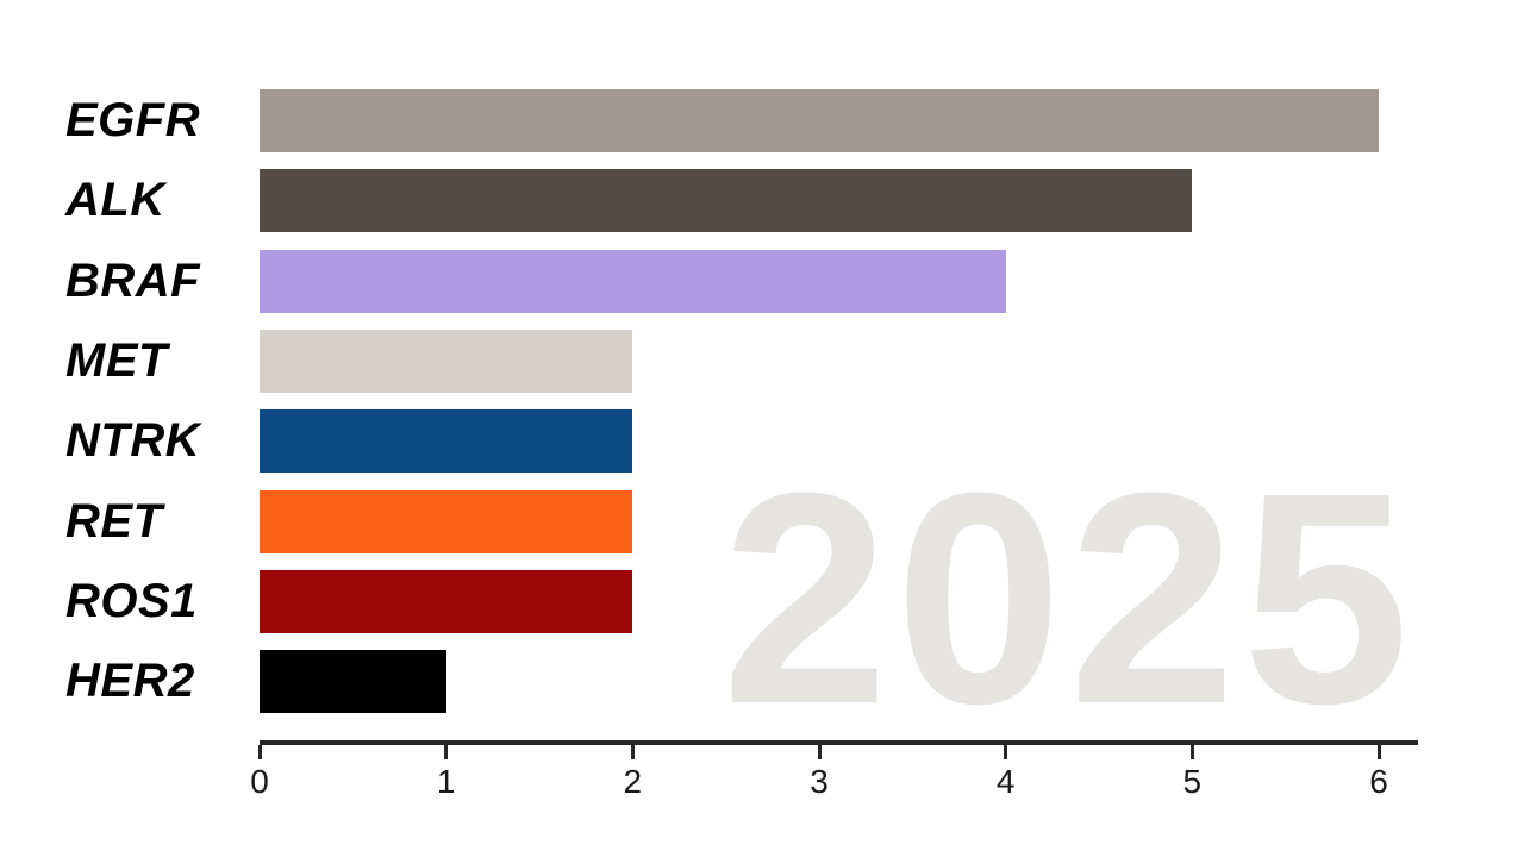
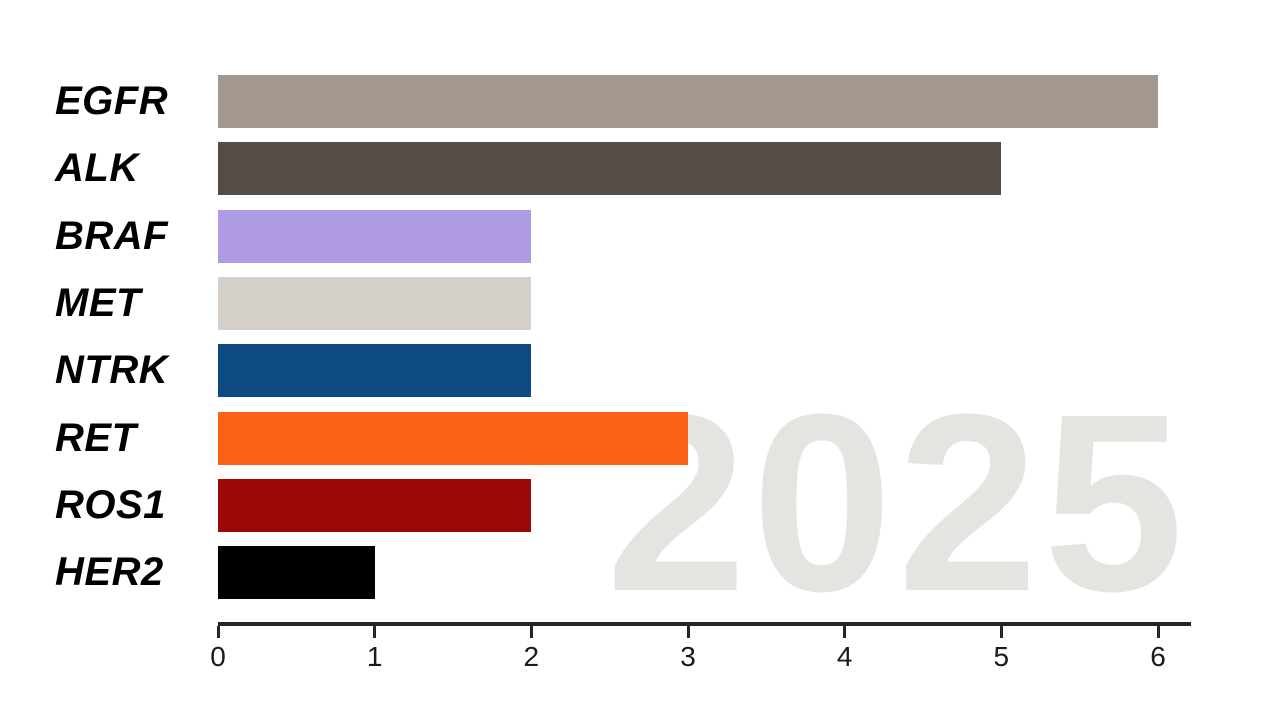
BRAF: 4 -> 2
RET: 2 -> 3
